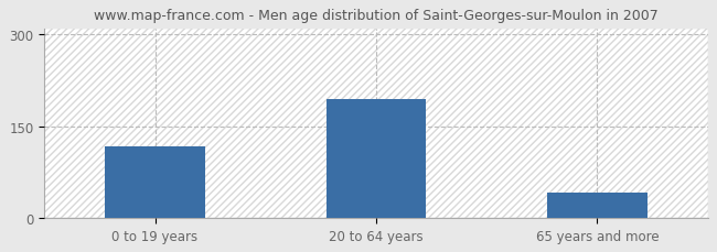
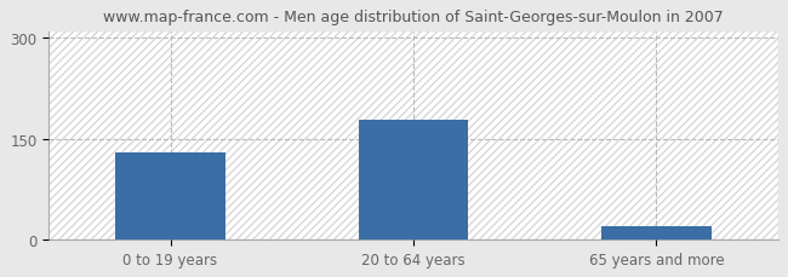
0 to 19 years: 116 -> 130
20 to 64 years: 194 -> 178
65 years and more: 42 -> 20
